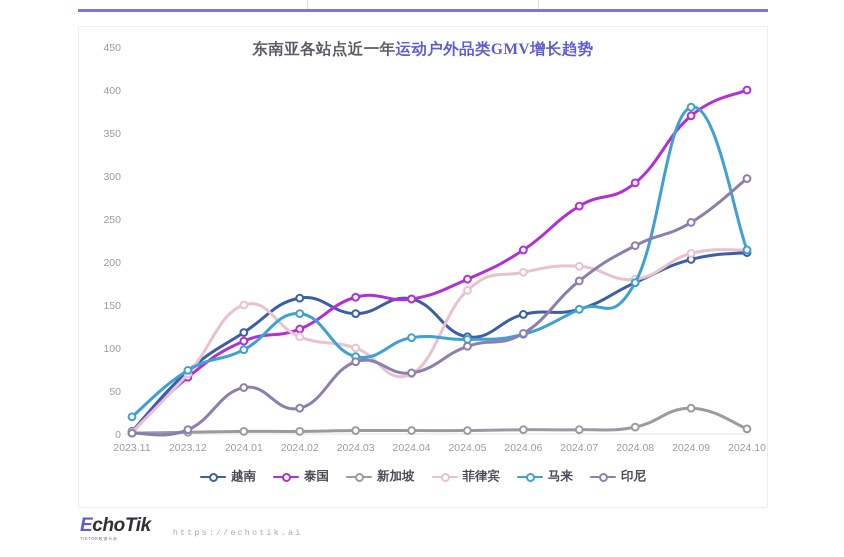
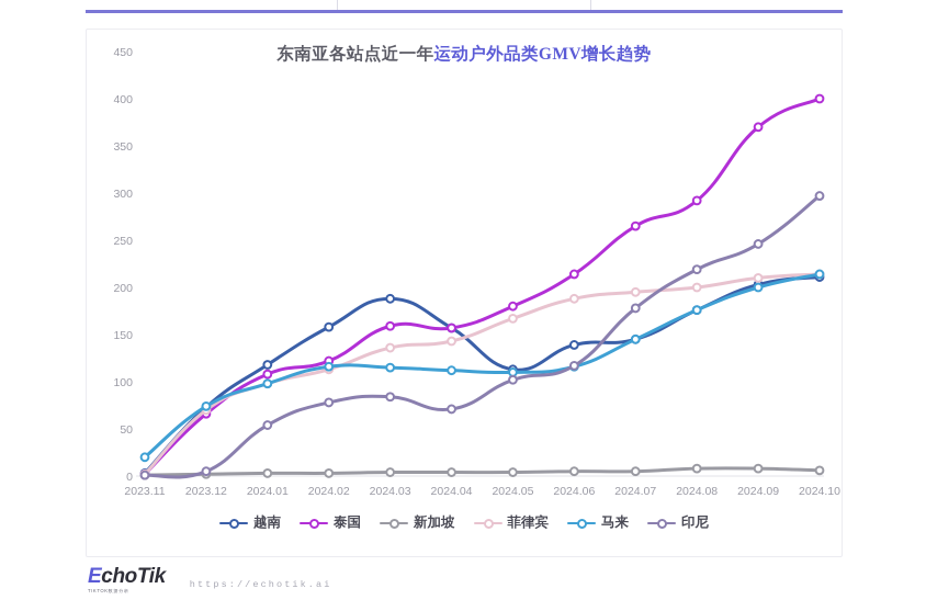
菲律宾/2024.01: 150 -> 100
马来/2024.02: 140 -> 120
印尼/2024.02: 30 -> 80
越南/2024.03: 140 -> 190
菲律宾/2024.03: 100 -> 140
马来/2024.03: 90 -> 120
菲律宾/2024.04: 70 -> 140
菲律宾/2024.08: 180 -> 200
新加坡/2024.09: 30 -> 10
马来/2024.09: 380 -> 200
